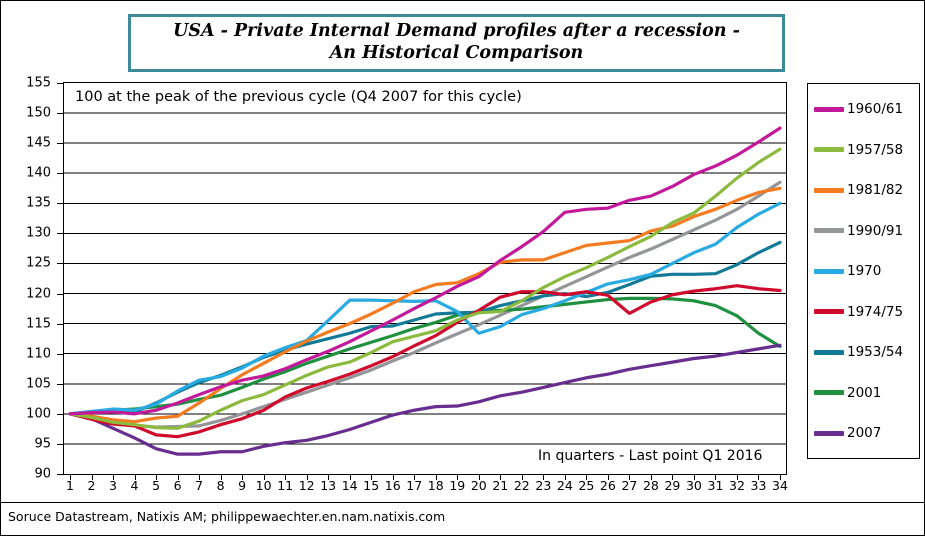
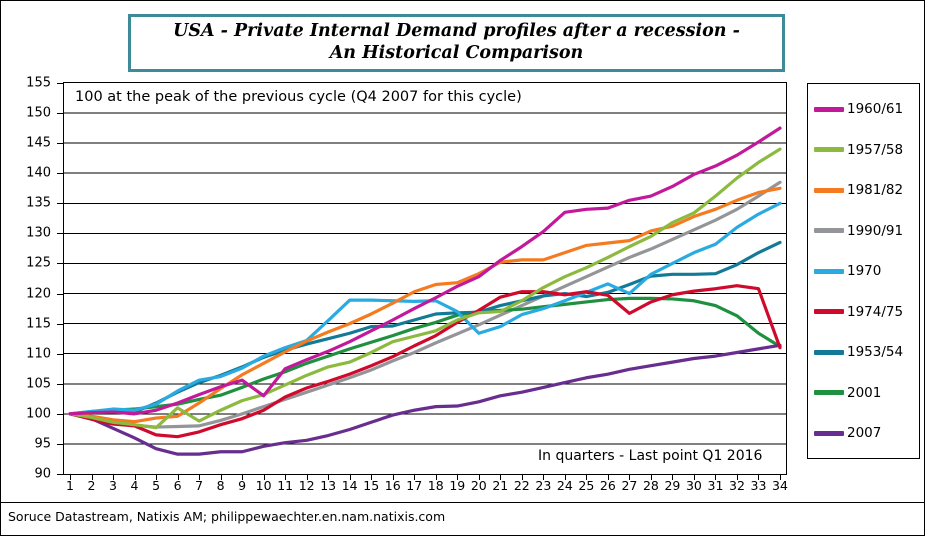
1957/58/6: 98 -> 101
1960/61/10: 106 -> 103
1970/27: 122 -> 120
1974/75/34: 120 -> 111
